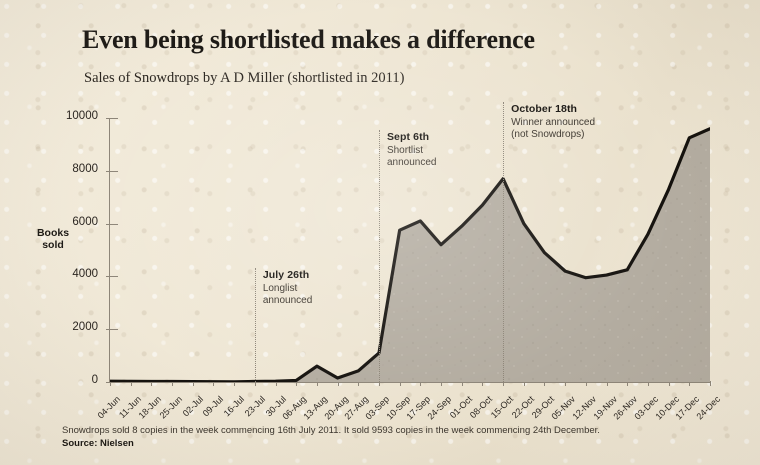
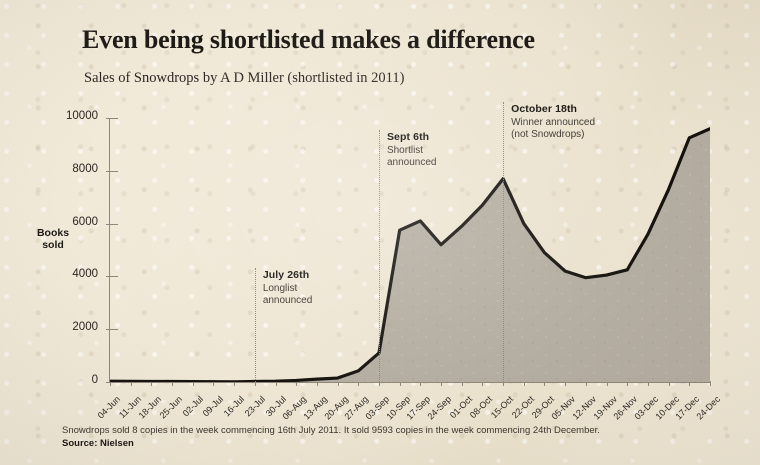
13-Aug: 600 -> 100
